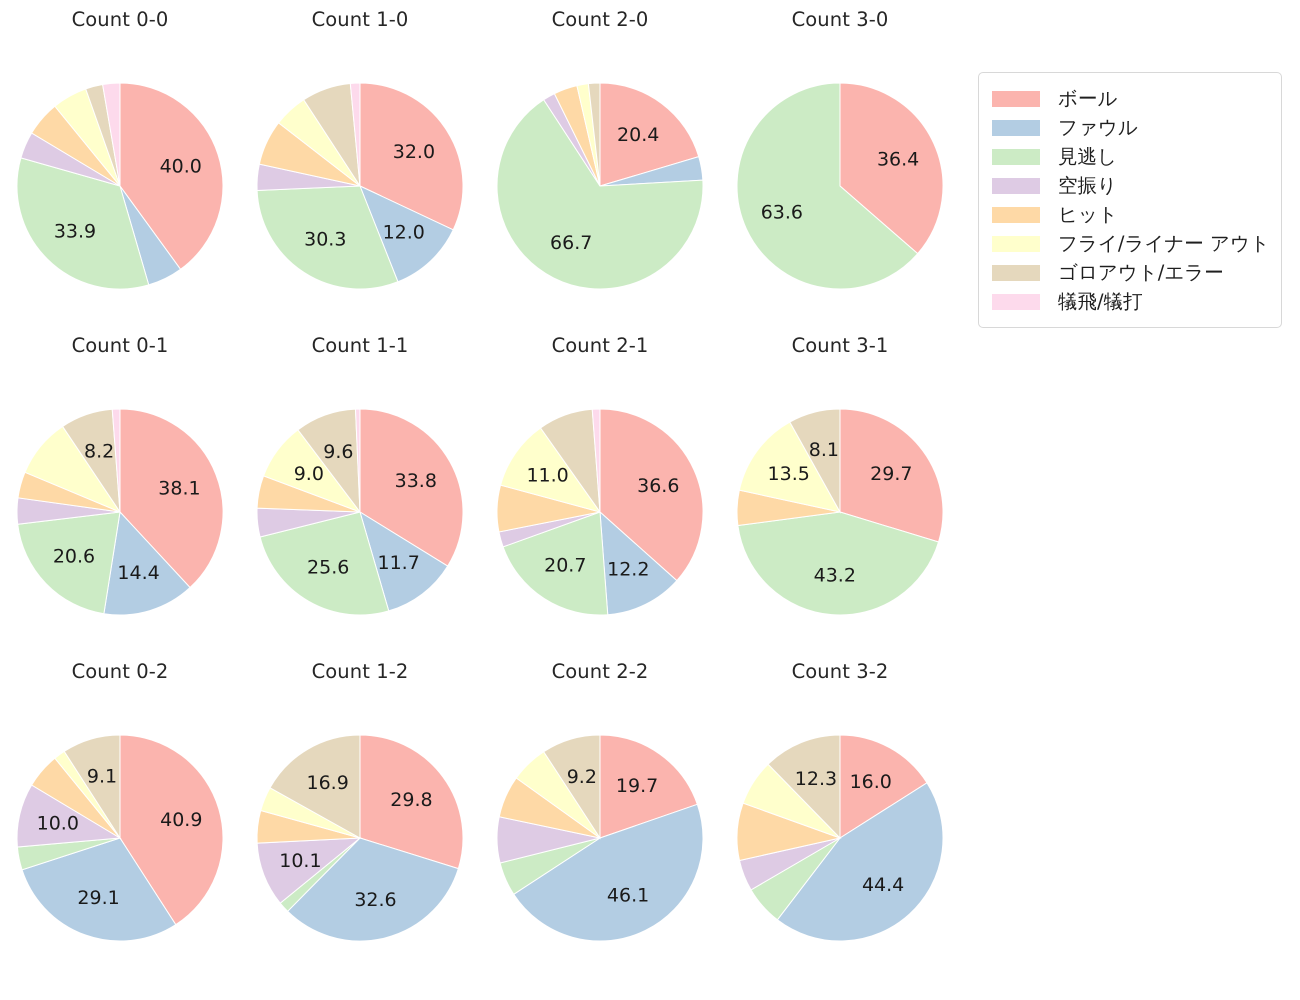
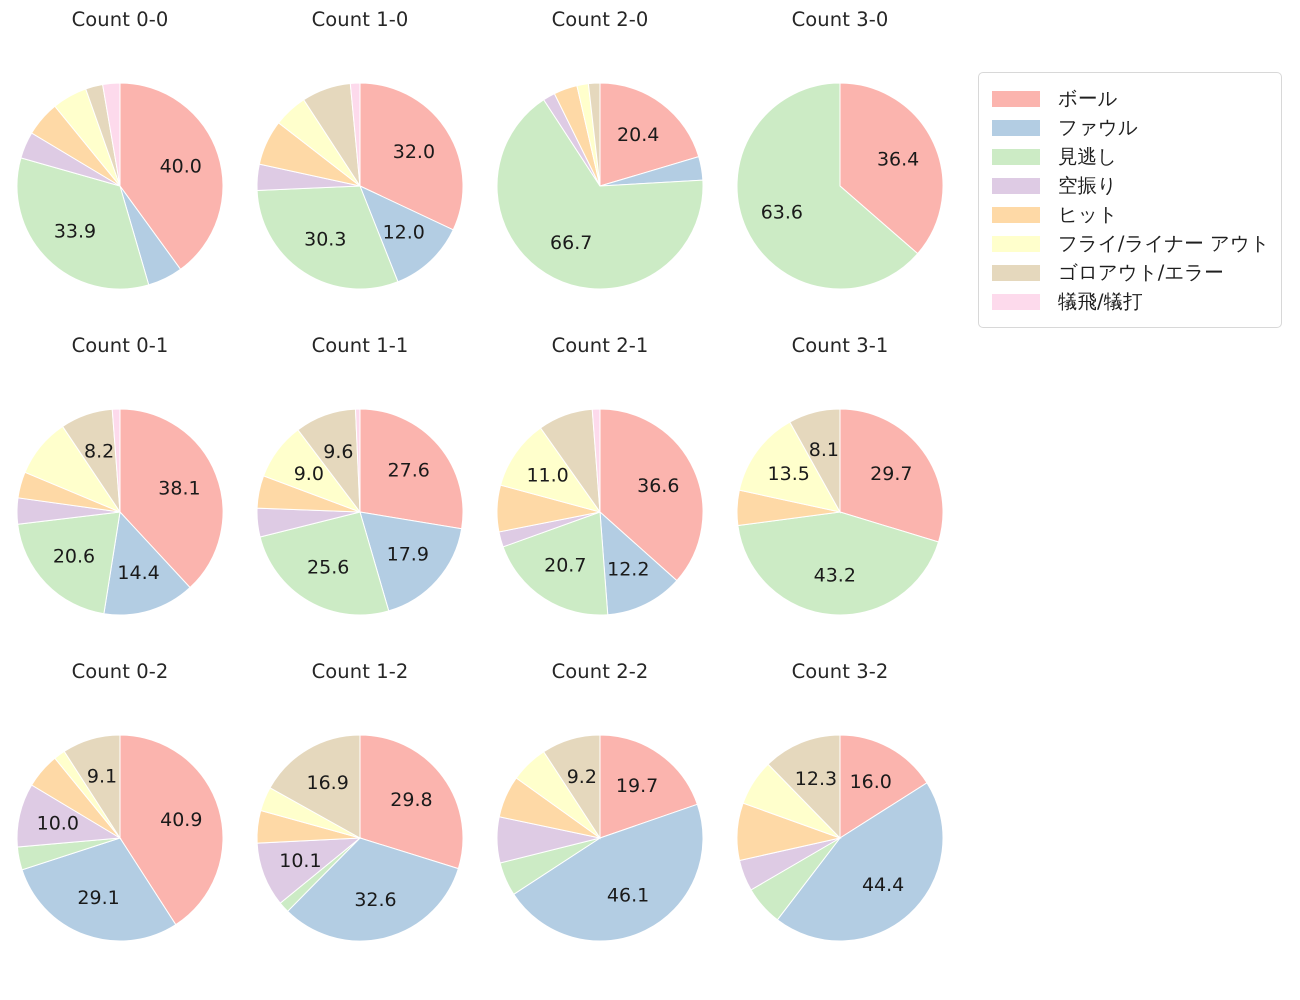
Count 1-1/ボール: 33.8 -> 27.6
Count 1-1/ファウル: 11.7 -> 17.9
